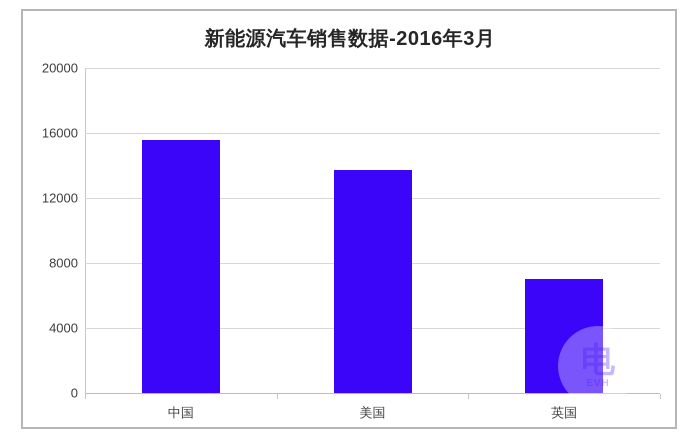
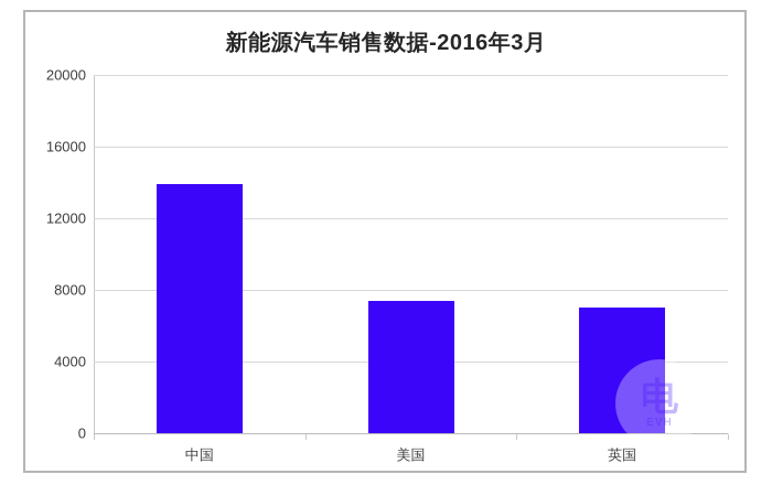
中国: 15600 -> 13900
美国: 13700 -> 7400
